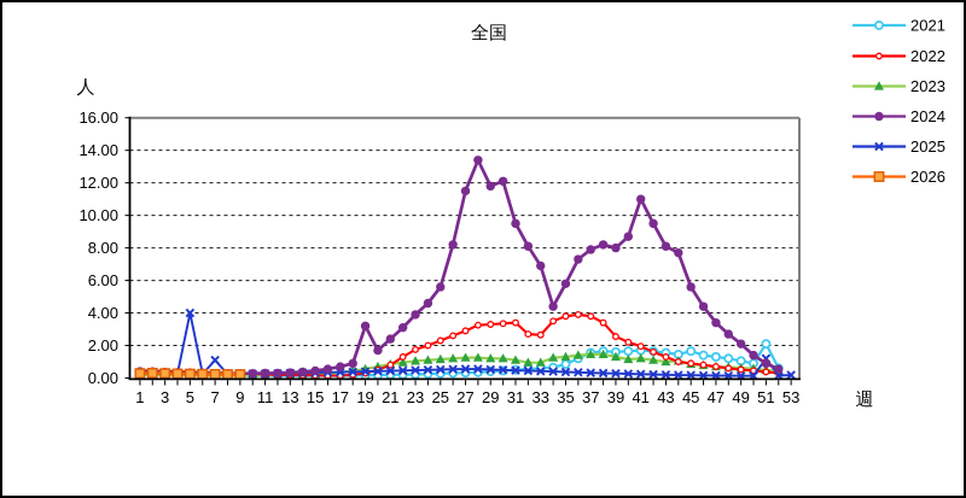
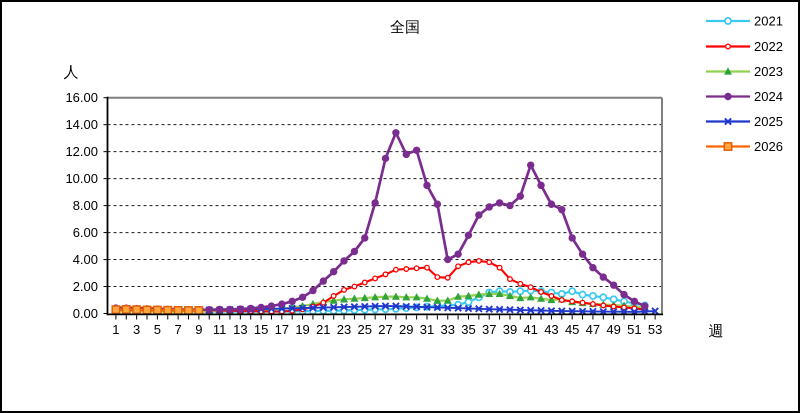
2025/5: 4.0 -> 0.2
2025/7: 1.1 -> 0.2
2024/19: 3.2 -> 1.2
2024/33: 6.9 -> 4.0
2021/51: 2.1 -> 0.8
2025/51: 1.2 -> 0.1
